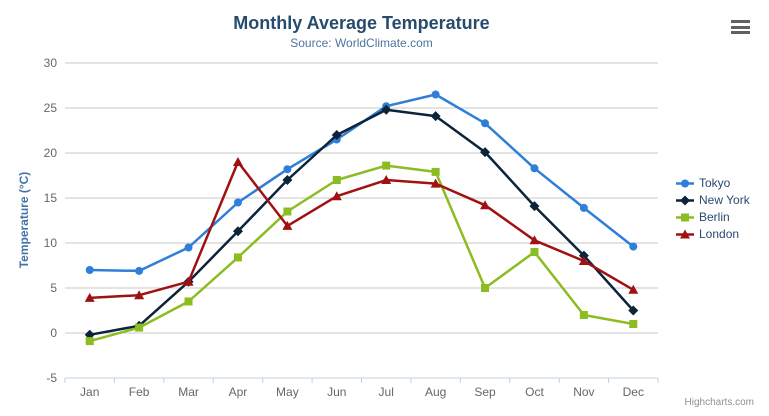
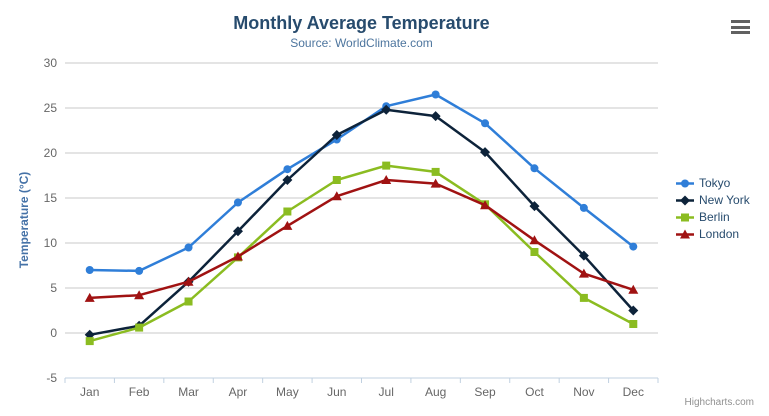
London/Apr: 19 -> 8
Berlin/Sep: 5 -> 14
Berlin/Nov: 2 -> 4
London/Nov: 8 -> 7
